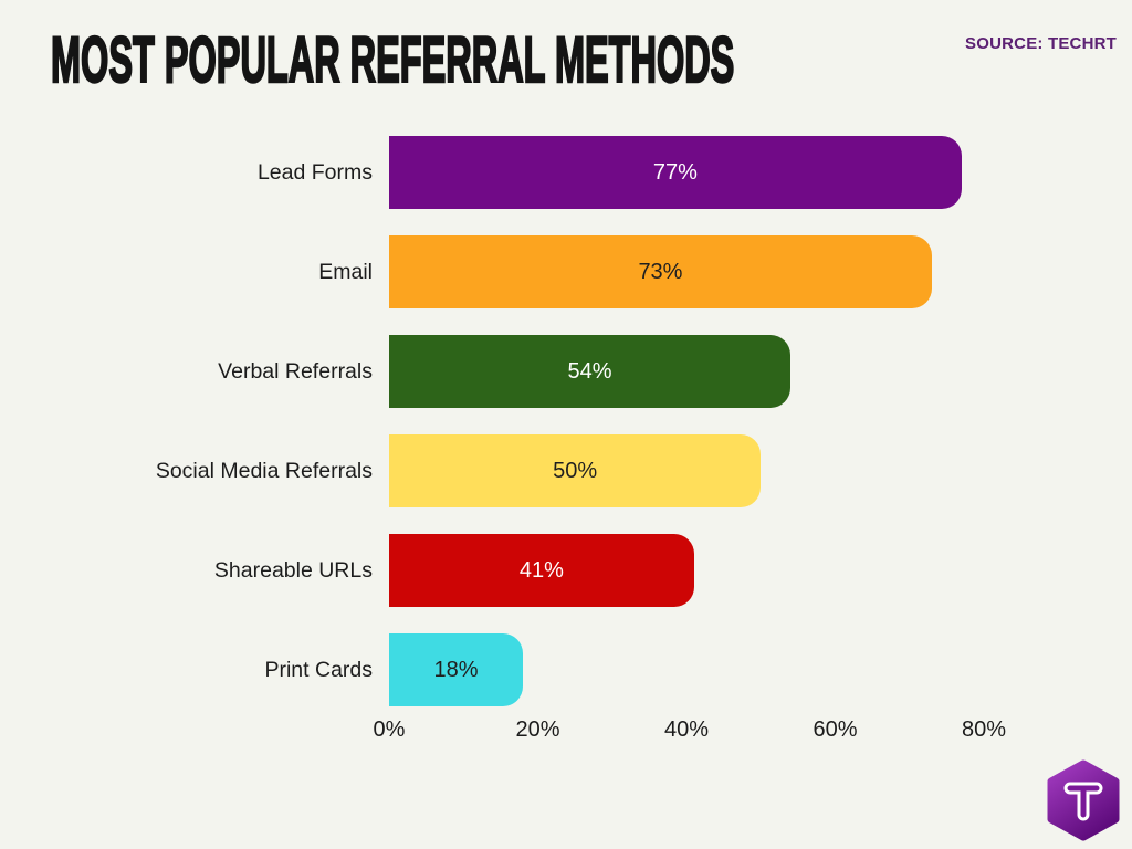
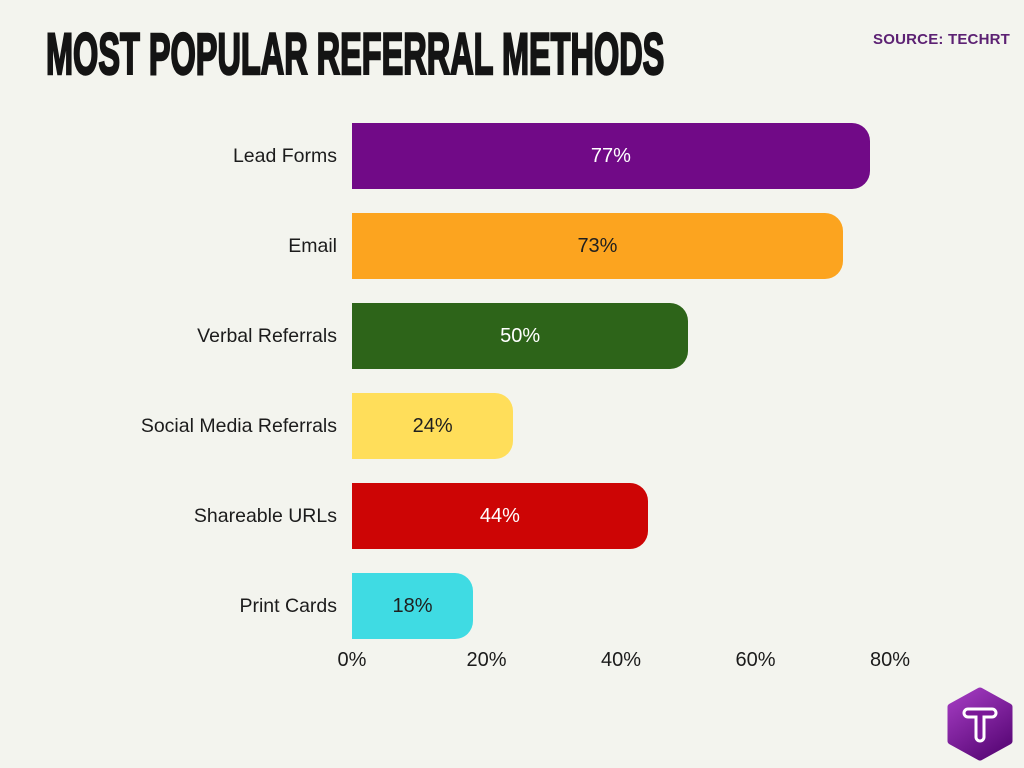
Verbal Referrals: 54% -> 50%
Social Media Referrals: 50% -> 24%
Shareable URLs: 41% -> 44%
